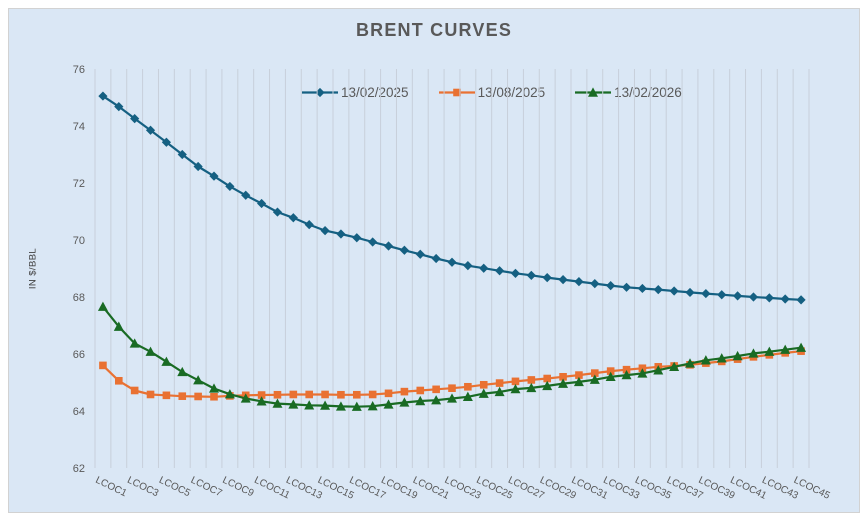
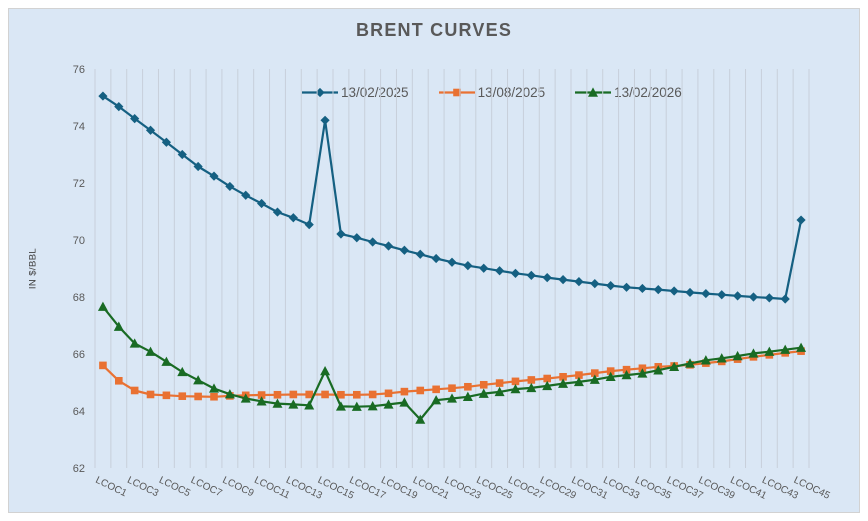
13/02/2025/LCOC15: 70.3 -> 74.2
13/02/2026/LCOC15: 64.2 -> 65.4
13/02/2026/LCOC21: 64.3 -> 63.7
13/02/2025/LCOC45: 67.9 -> 70.7
